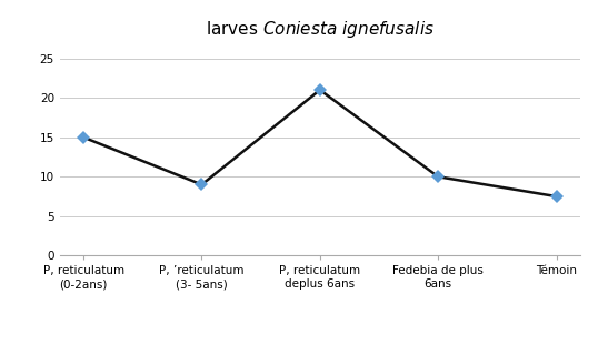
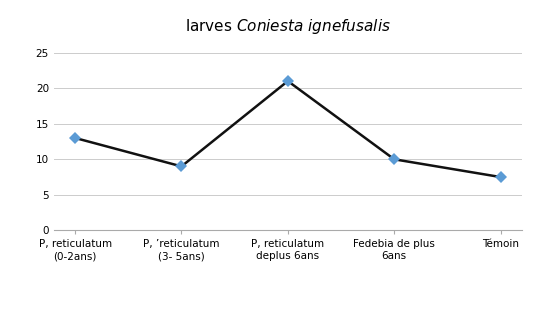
P, reticulatum (0-2ans): 15.0 -> 13.0
